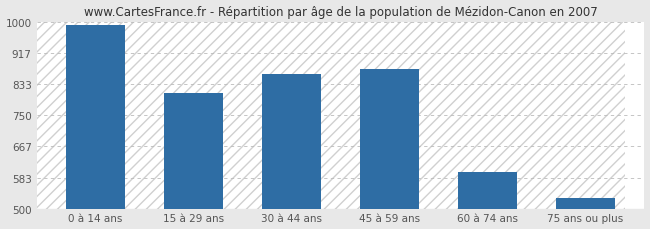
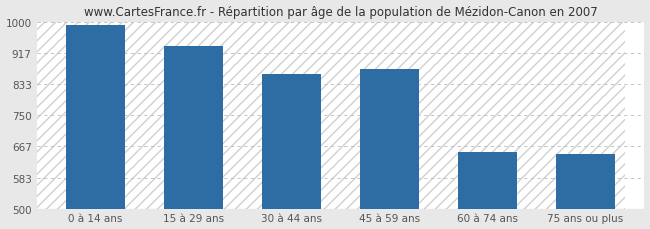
15 à 29 ans: 810 -> 935
60 à 74 ans: 597 -> 650
75 ans ou plus: 528 -> 645
